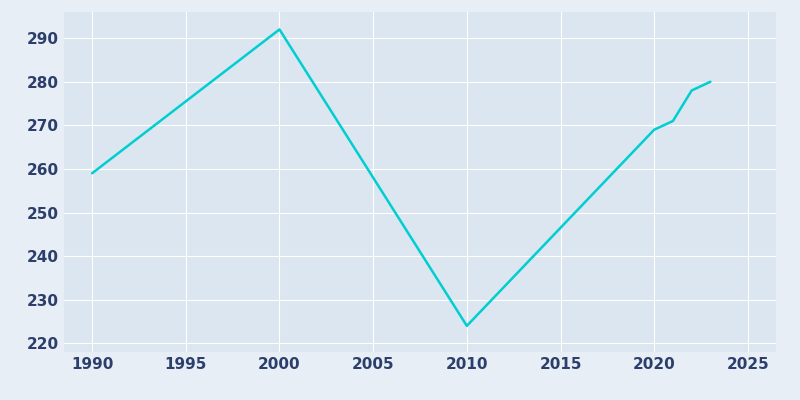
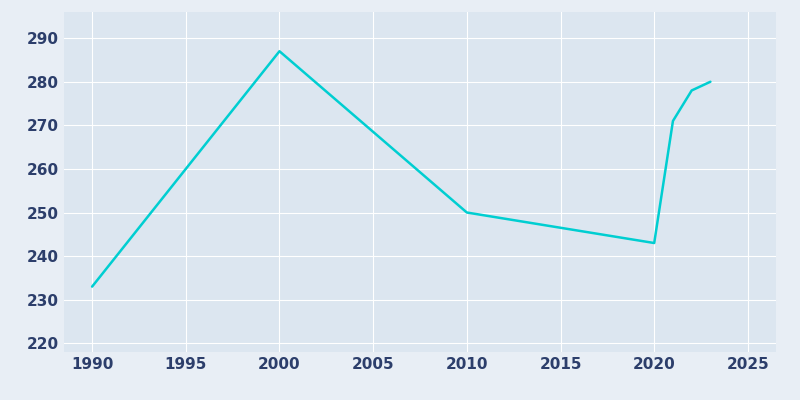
1990: 259 -> 233
2000: 292 -> 287
2010: 224 -> 250
2020: 269 -> 243
